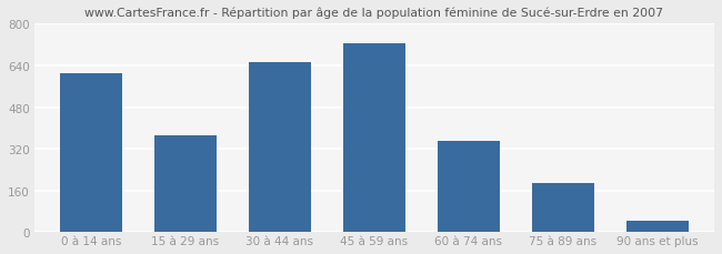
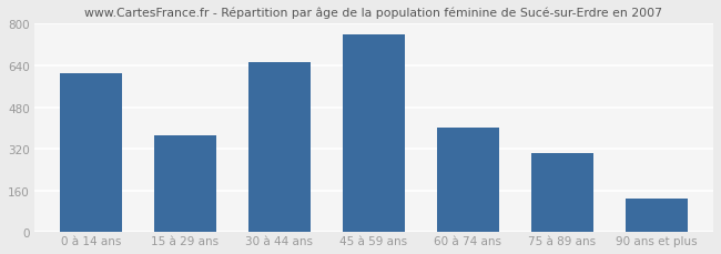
45 à 59 ans: 725 -> 760
60 à 74 ans: 352 -> 400
75 à 89 ans: 188 -> 305
90 ans et plus: 43 -> 130
